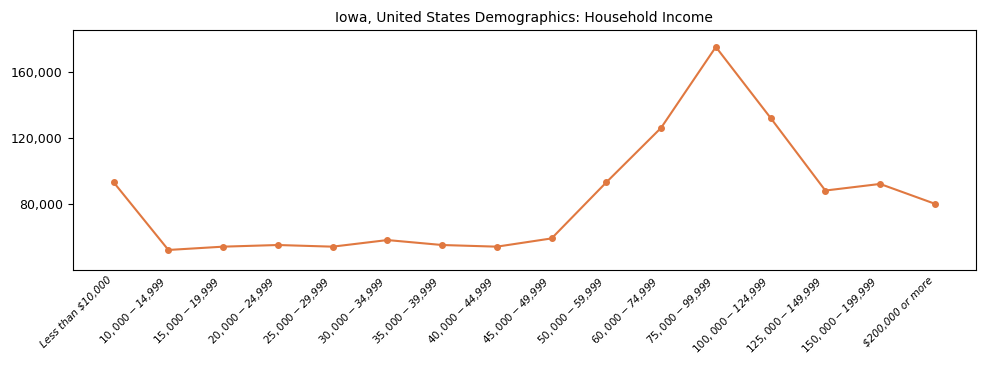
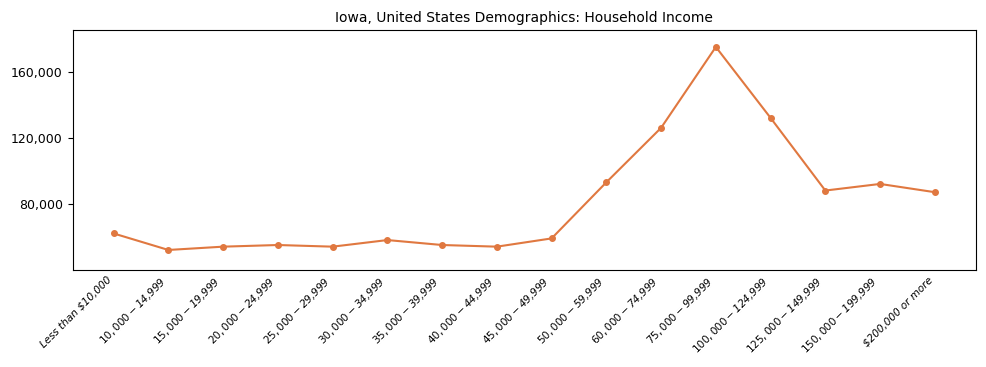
Less than $10,000: 93,000 -> 62,000
$200,000 or more: 80,000 -> 87,000
